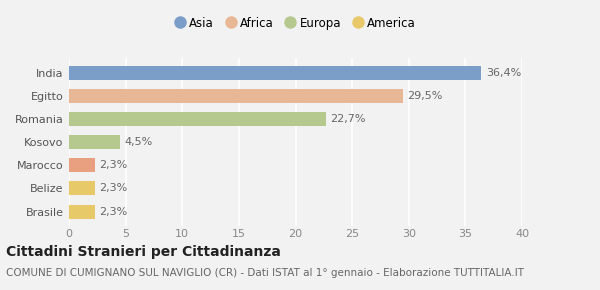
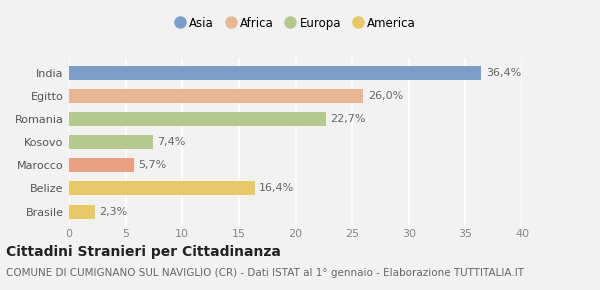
Egitto: 29,5% -> 26,0%
Kosovo: 4,5% -> 7,4%
Marocco: 2,3% -> 5,7%
Belize: 2,3% -> 16,4%
